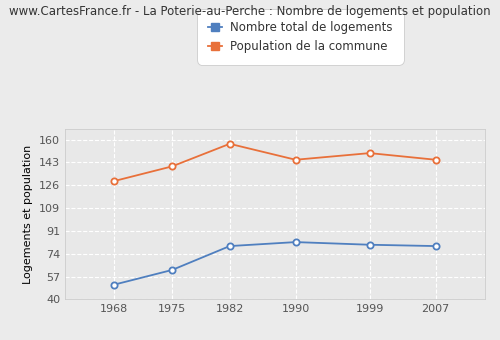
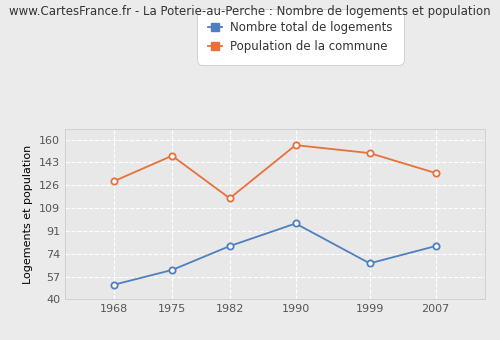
Population de la commune/1975: 140 -> 148
Population de la commune/1982: 157 -> 116
Nombre total de logements/1990: 83 -> 97
Population de la commune/1990: 145 -> 156
Nombre total de logements/1999: 81 -> 67
Population de la commune/2007: 145 -> 135
